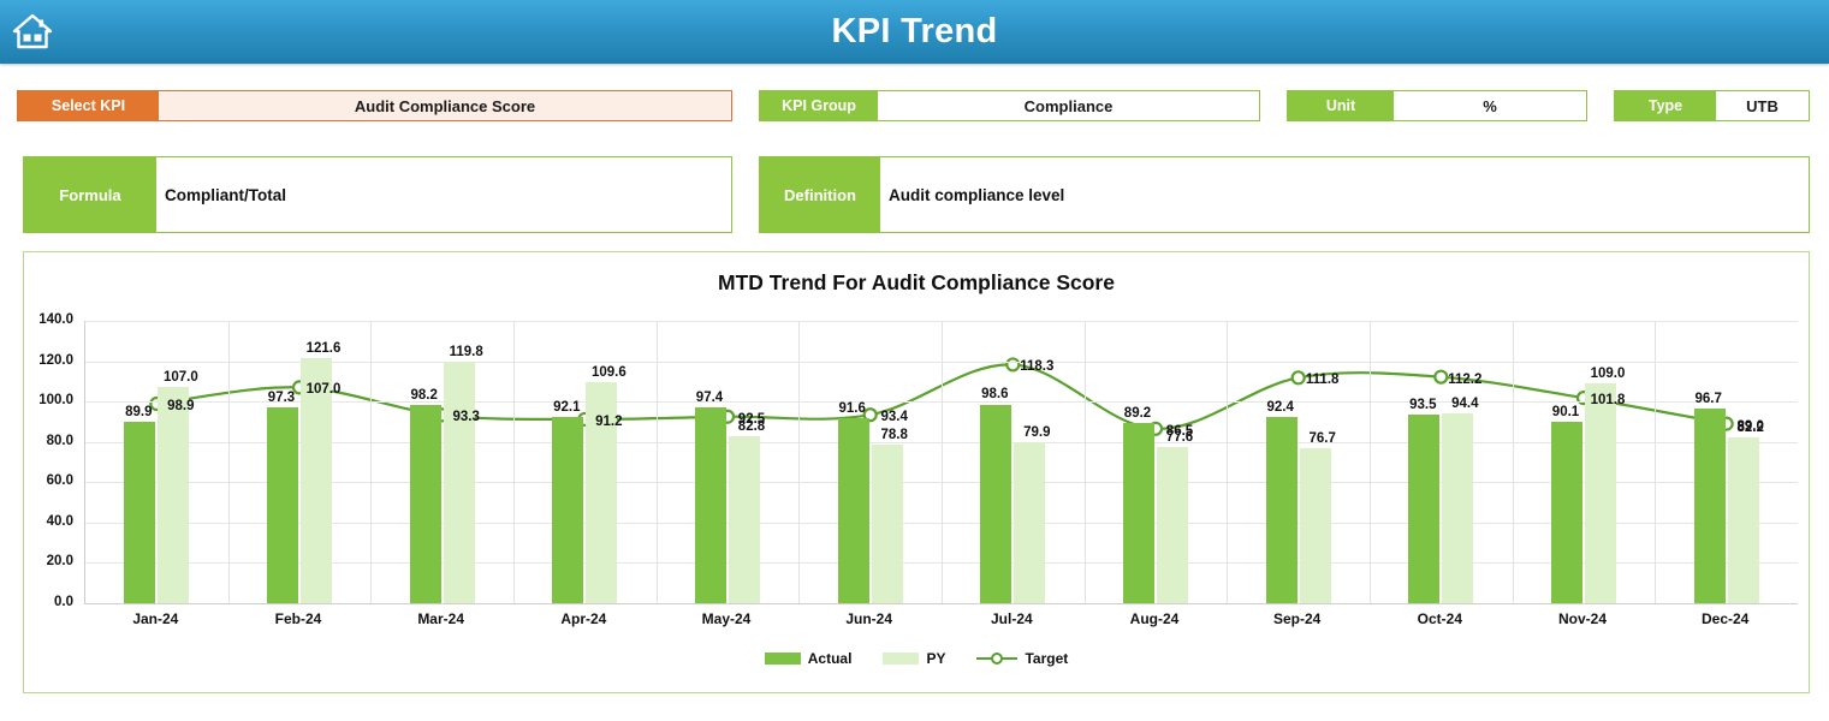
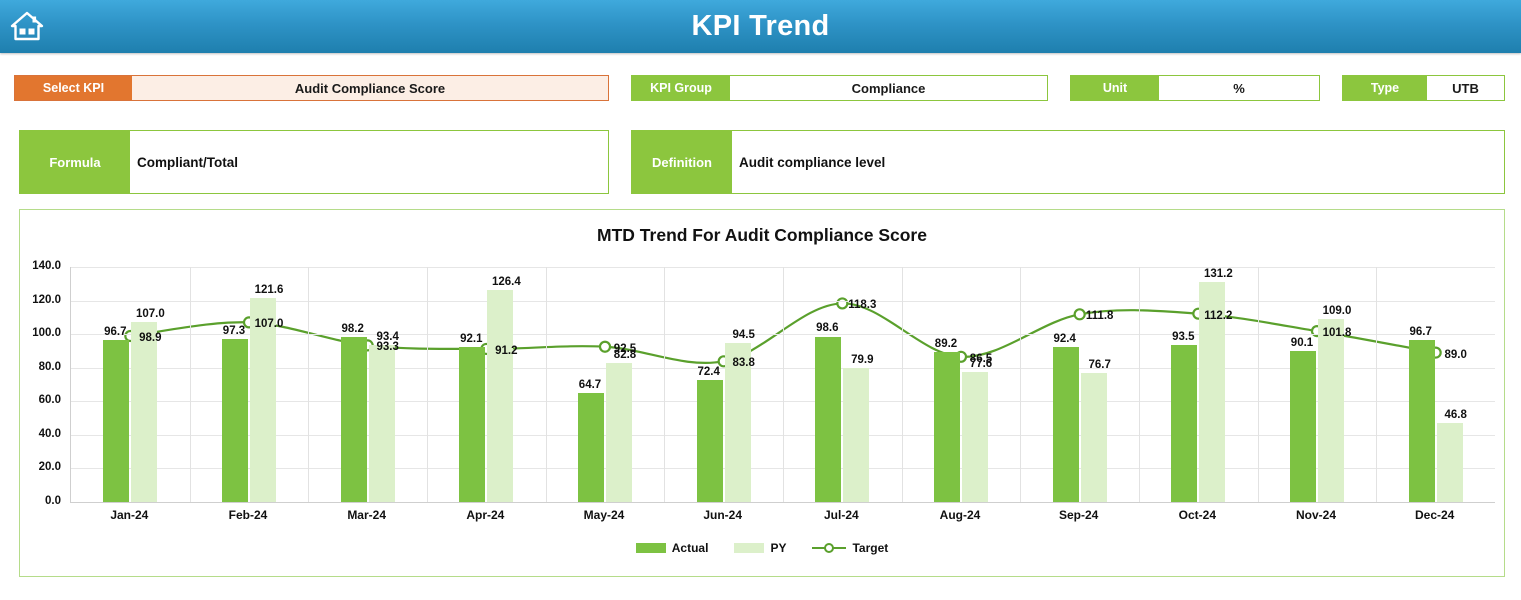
Actual/Jan-24: 89.9 -> 96.7
PY/Mar-24: 119.8 -> 93.4
PY/Apr-24: 109.6 -> 126.4
Actual/May-24: 97.4 -> 64.7
Actual/Jun-24: 91.6 -> 72.4
PY/Jun-24: 78.8 -> 94.5
Target/Jun-24: 93.4 -> 83.8
PY/Oct-24: 94.4 -> 131.2
PY/Dec-24: 82.2 -> 46.8
